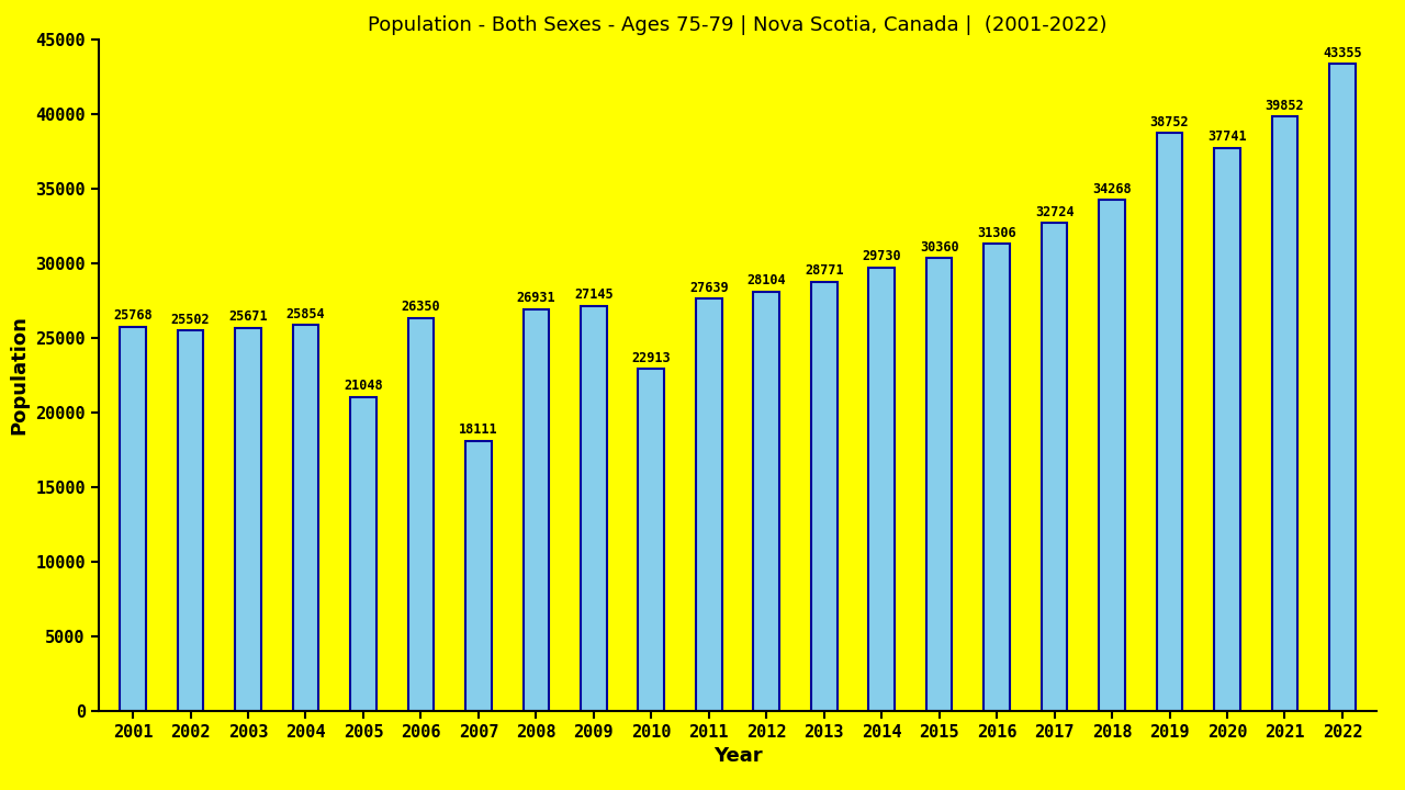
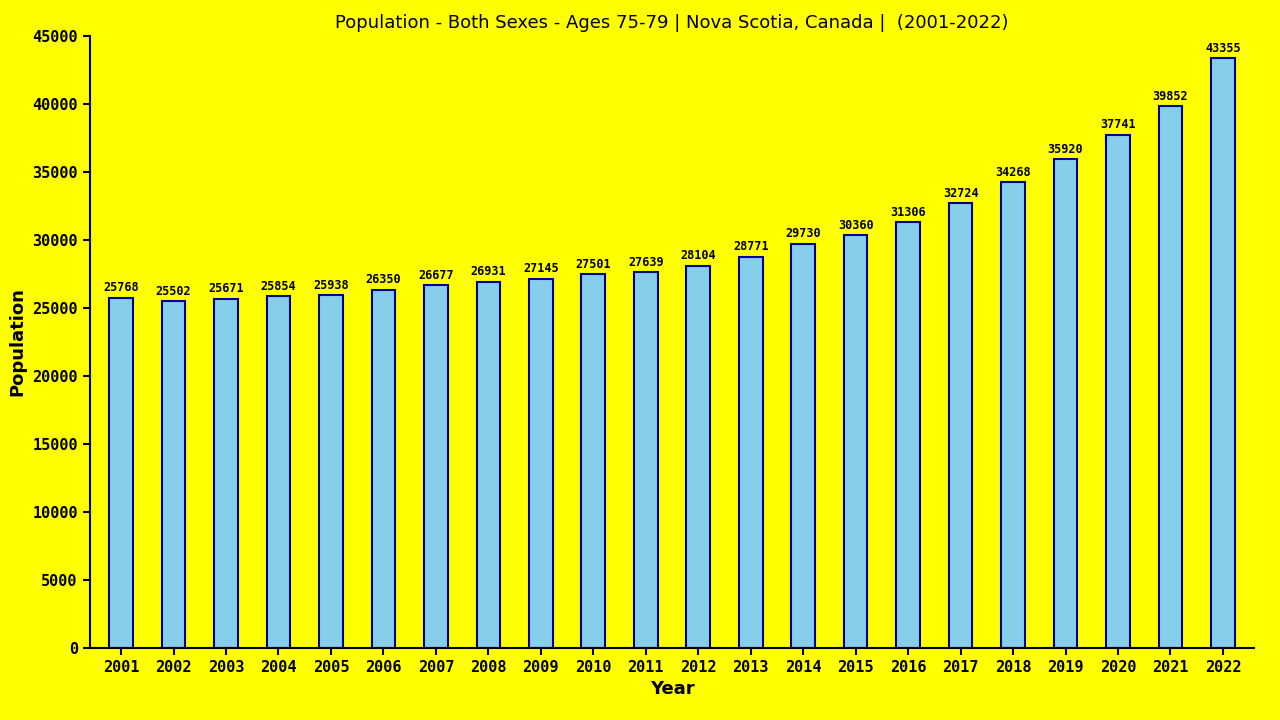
2005: 21048 -> 25938
2007: 18111 -> 26677
2010: 22913 -> 27501
2019: 38752 -> 35920
